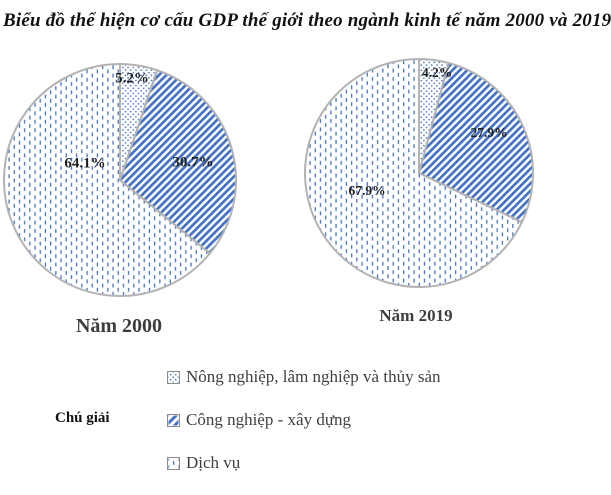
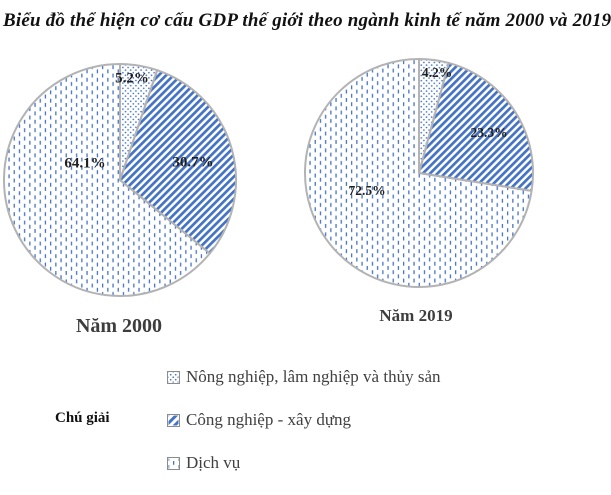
Năm 2019/Công nghiệp - xây dựng: 27.9% -> 23.3%
Năm 2019/Dịch vụ: 67.9% -> 72.5%
